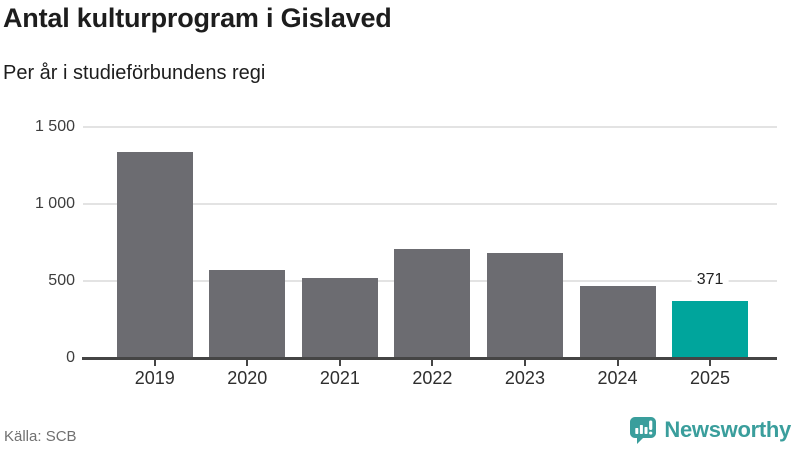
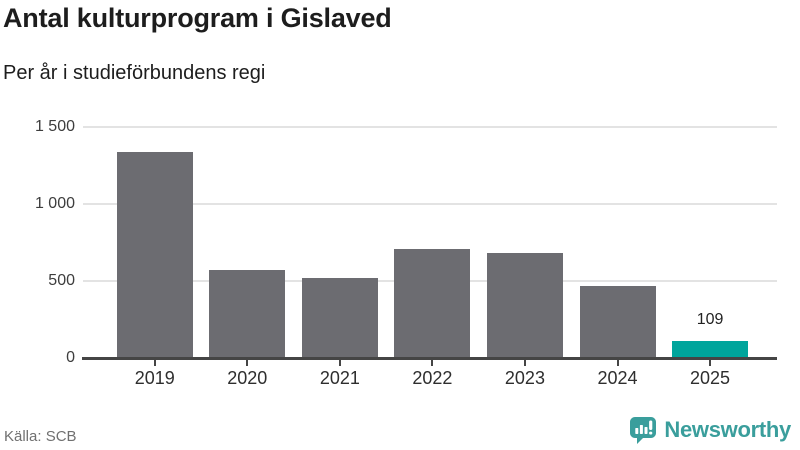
2025: 371 -> 109
